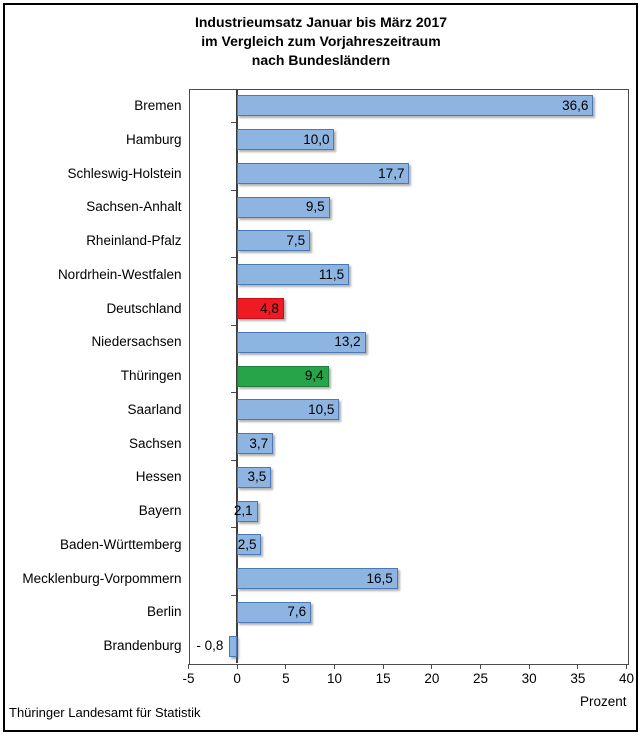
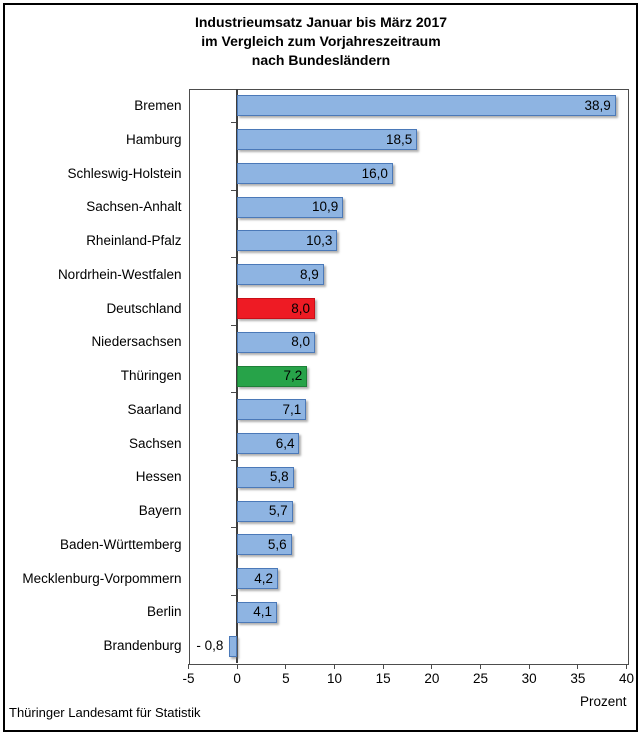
Bremen: 36,6 -> 38,9
Hamburg: 10,0 -> 18,5
Schleswig-Holstein: 17,7 -> 16,0
Sachsen-Anhalt: 9,5 -> 10,9
Rheinland-Pfalz: 7,5 -> 10,3
Nordrhein-Westfalen: 11,5 -> 8,9
Deutschland: 4,8 -> 8,0
Niedersachsen: 13,2 -> 8,0
Thüringen: 9,4 -> 7,2
Saarland: 10,5 -> 7,1
Sachsen: 3,7 -> 6,4
Hessen: 3,5 -> 5,8
Bayern: 2,1 -> 5,7
Baden-Württemberg: 2,5 -> 5,6
Mecklenburg-Vorpommern: 16,5 -> 4,2
Berlin: 7,6 -> 4,1
